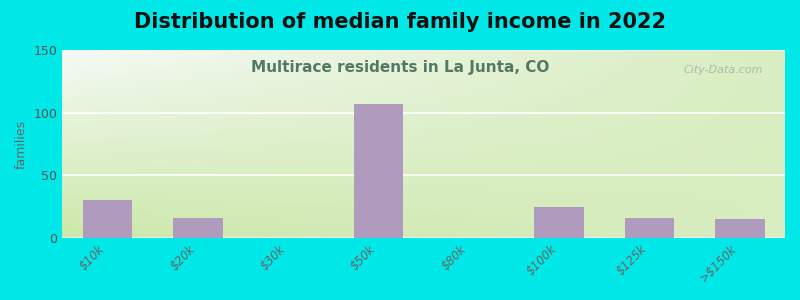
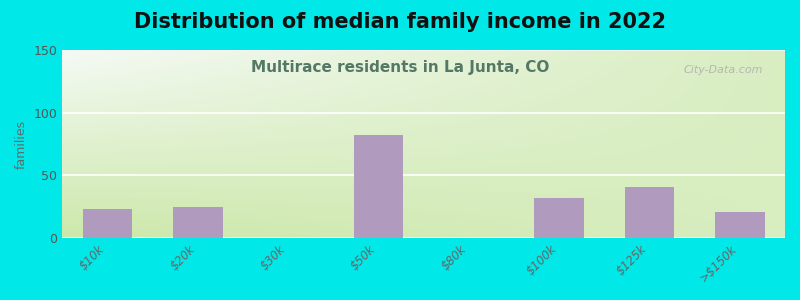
$10k: 30 -> 23
$20k: 16 -> 25
$50k: 107 -> 82
$100k: 25 -> 32
$125k: 16 -> 41
>$150k: 15 -> 21
